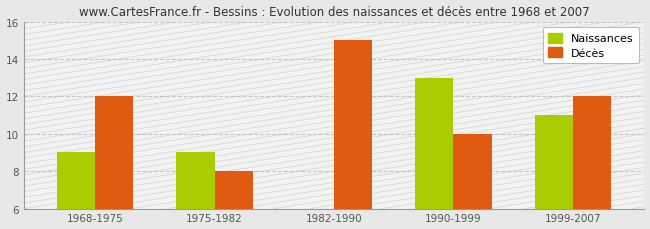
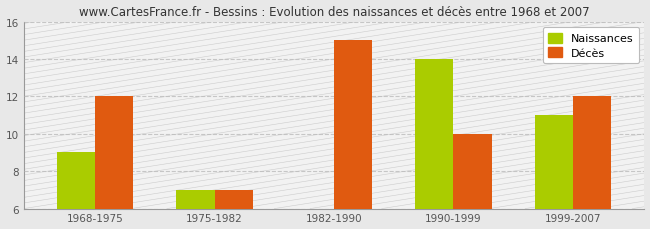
Naissances/1975-1982: 9 -> 7
Décès/1975-1982: 8 -> 7
Naissances/1990-1999: 13 -> 14
